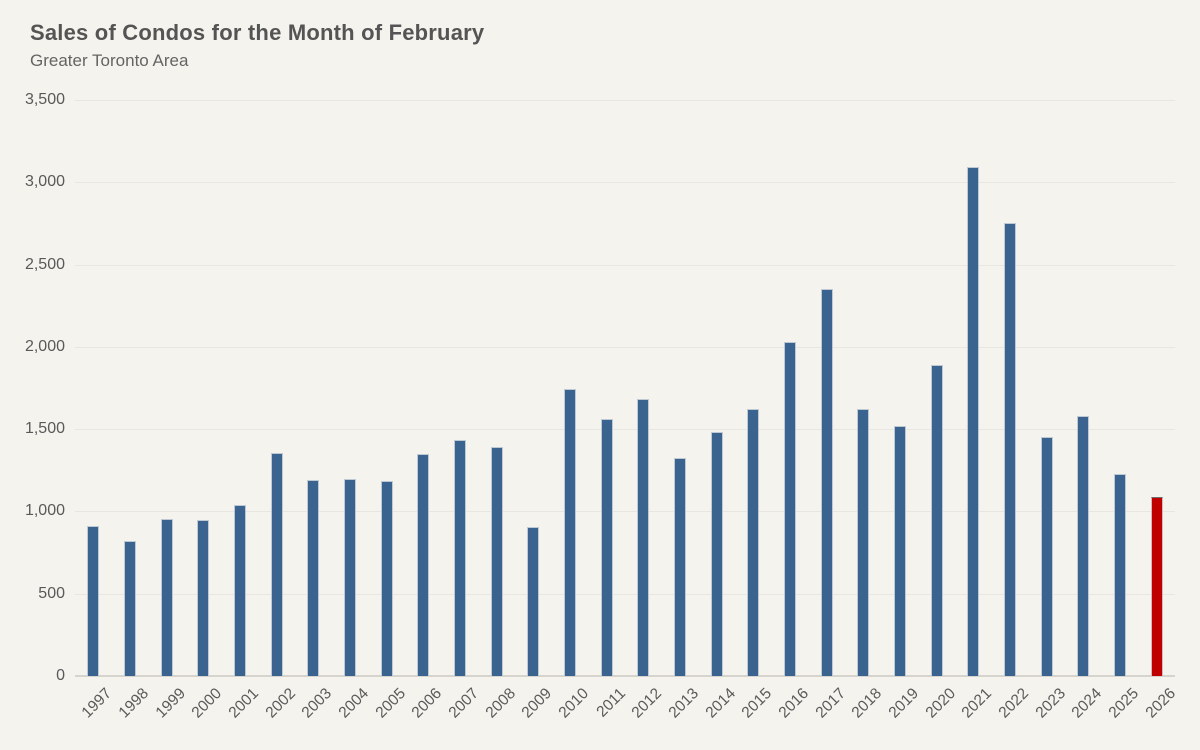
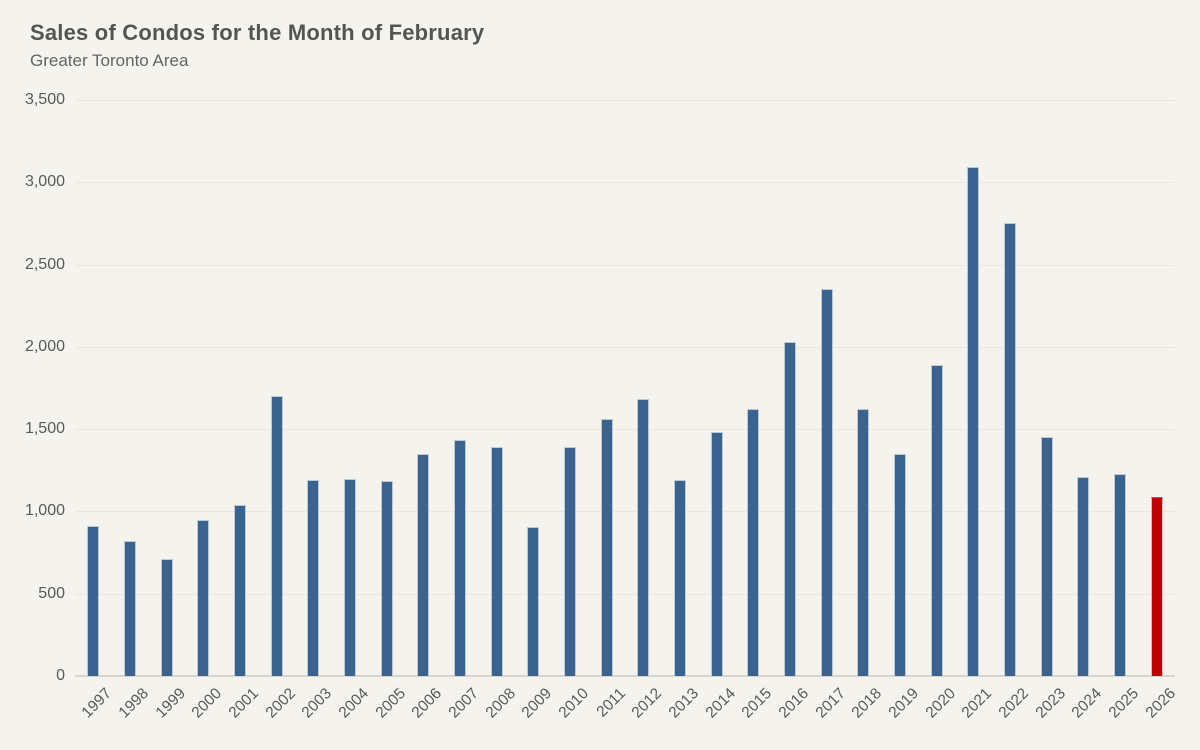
1999: 960 -> 710
2002: 1360 -> 1700
2010: 1740 -> 1390
2013: 1320 -> 1190
2019: 1520 -> 1350
2024: 1580 -> 1210
